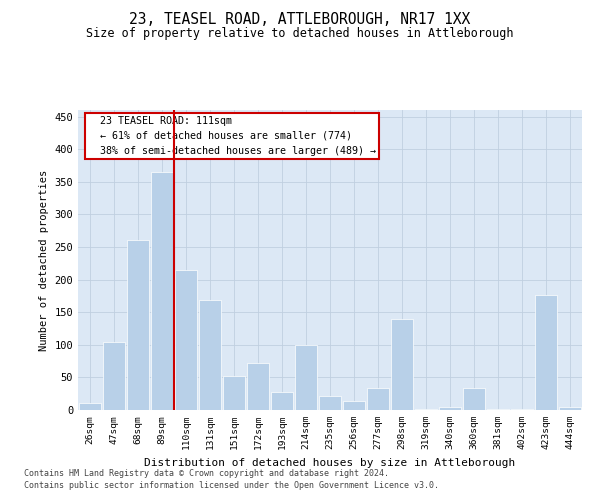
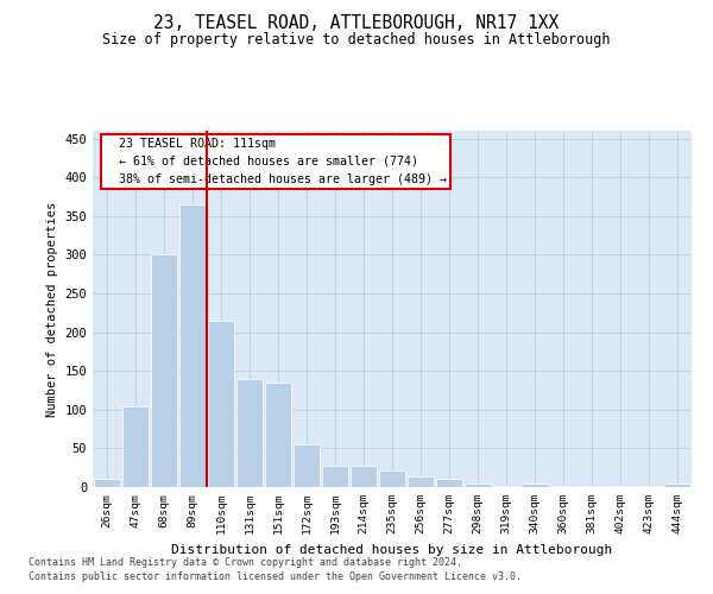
68sqm: 260 -> 300
131sqm: 168 -> 140
151sqm: 52 -> 135
172sqm: 72 -> 55
214sqm: 100 -> 28
277sqm: 34 -> 10
298sqm: 140 -> 4
360sqm: 34 -> 1
423sqm: 176 -> 1
